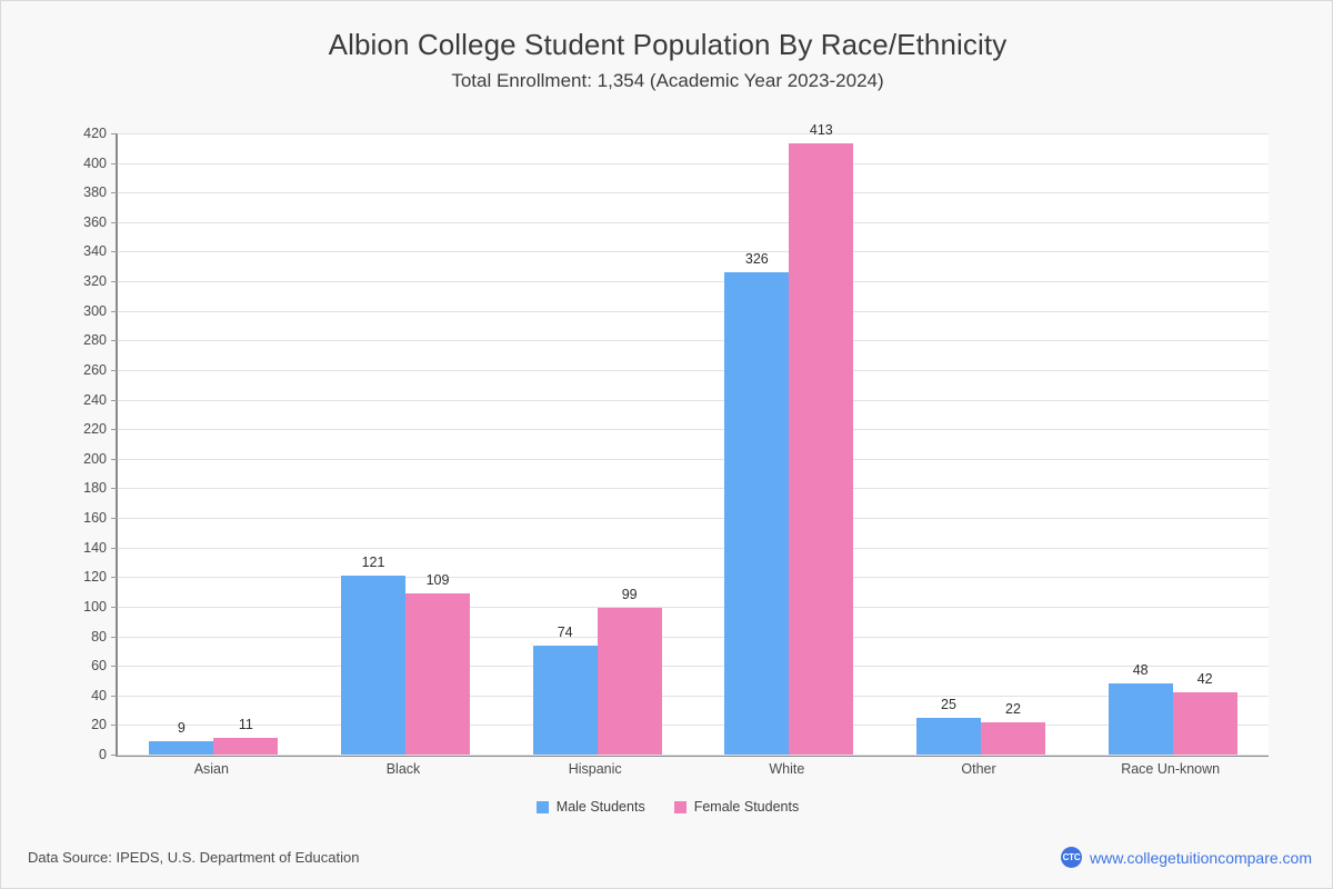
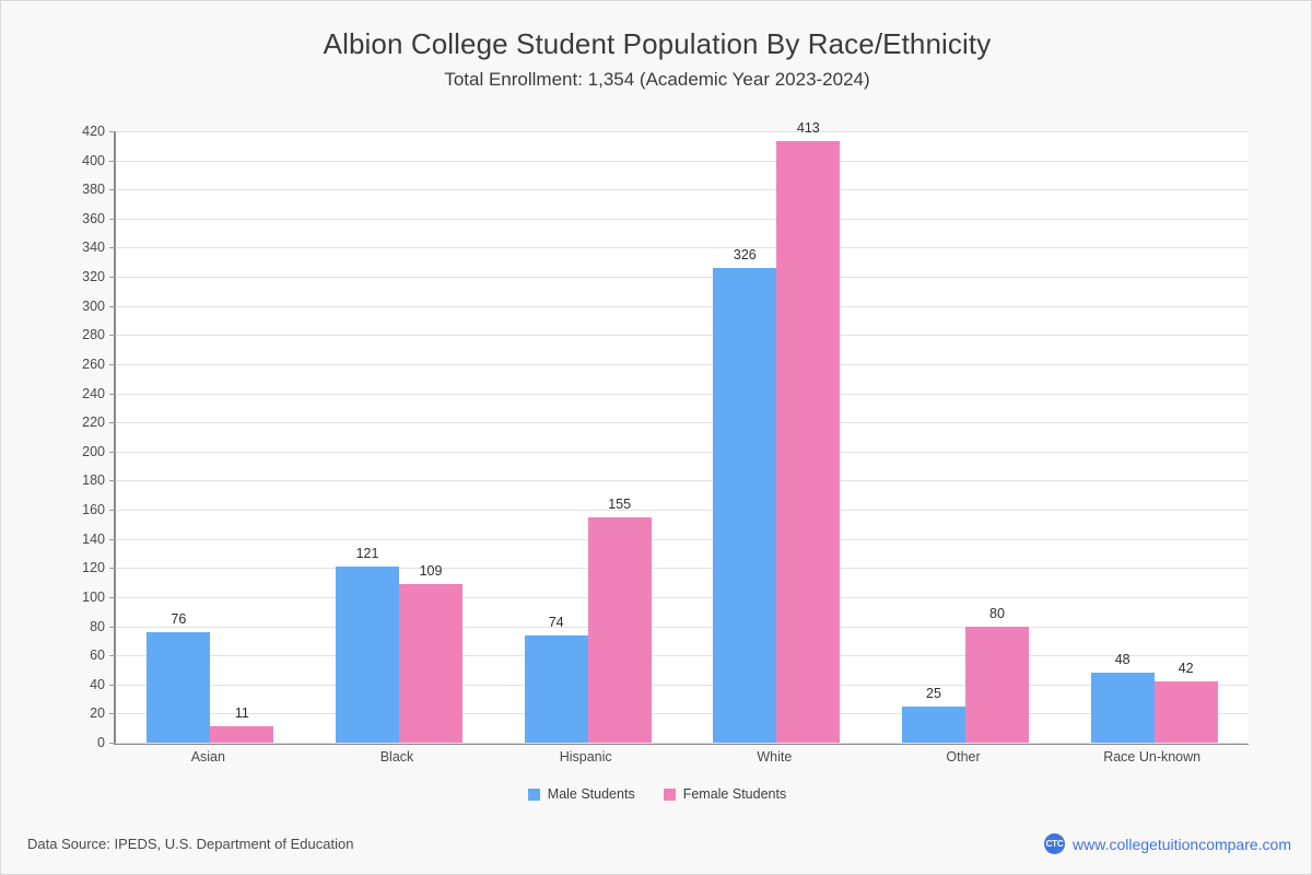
Male Students/Asian: 9 -> 76
Female Students/Hispanic: 99 -> 155
Female Students/Other: 22 -> 80
